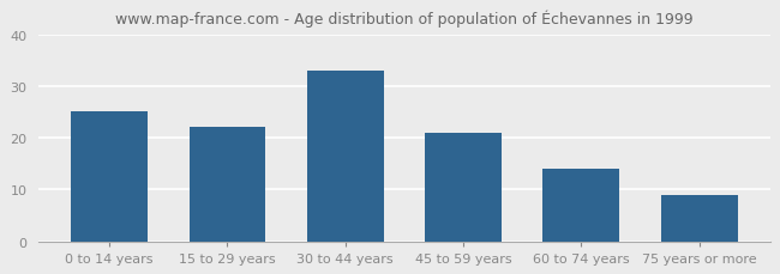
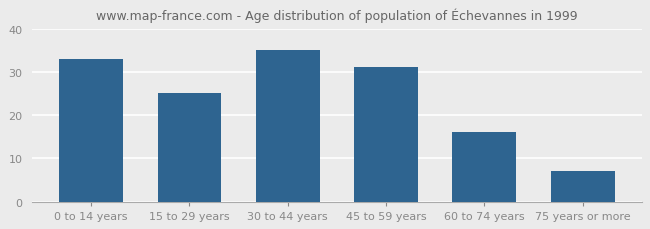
0 to 14 years: 25 -> 33
15 to 29 years: 22 -> 25
30 to 44 years: 33 -> 35
45 to 59 years: 21 -> 31
60 to 74 years: 14 -> 16
75 years or more: 9 -> 7
